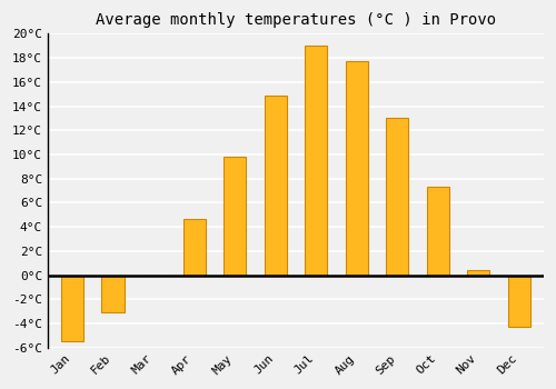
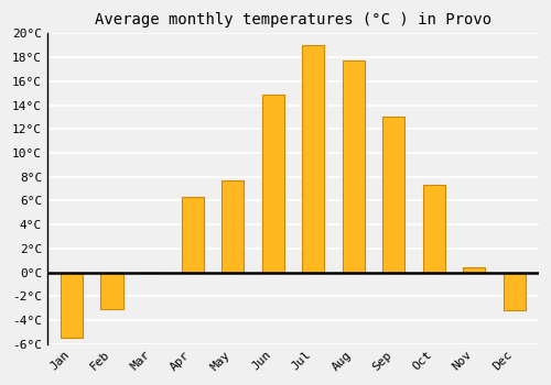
Apr: 4.7°C -> 6.3°C
May: 9.8°C -> 7.7°C
Dec: -4.3°C -> -3.2°C
